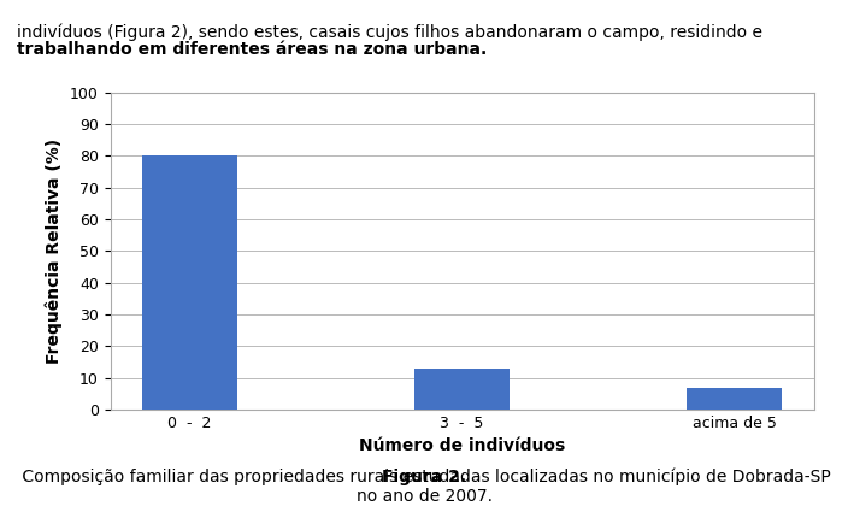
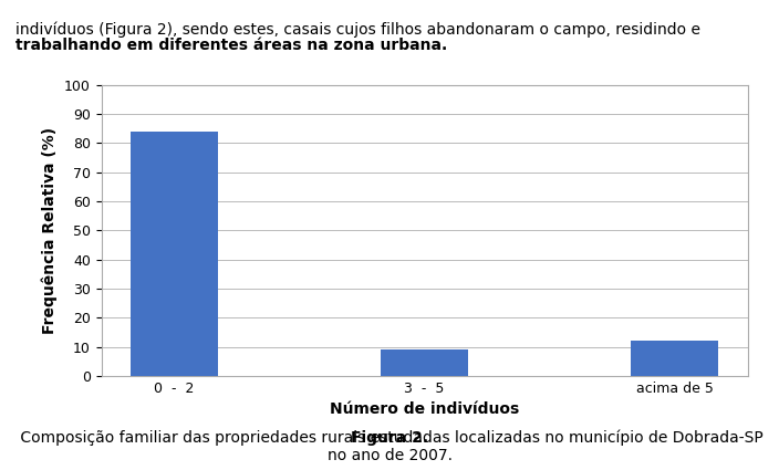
0 - 2: 80 -> 84
3 - 5: 13 -> 9
acima de 5: 7 -> 12
